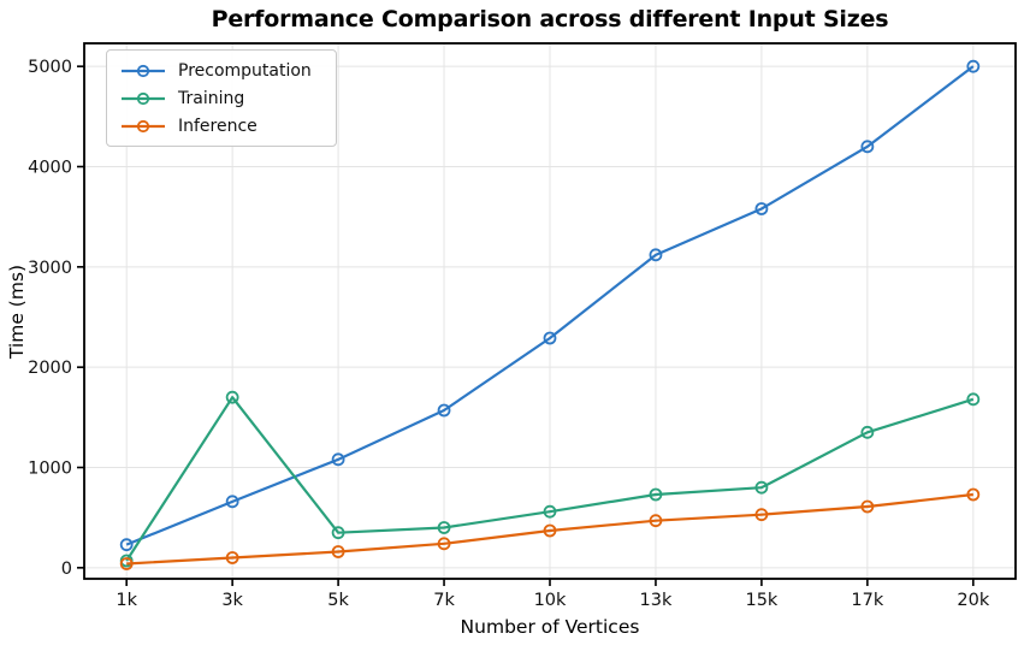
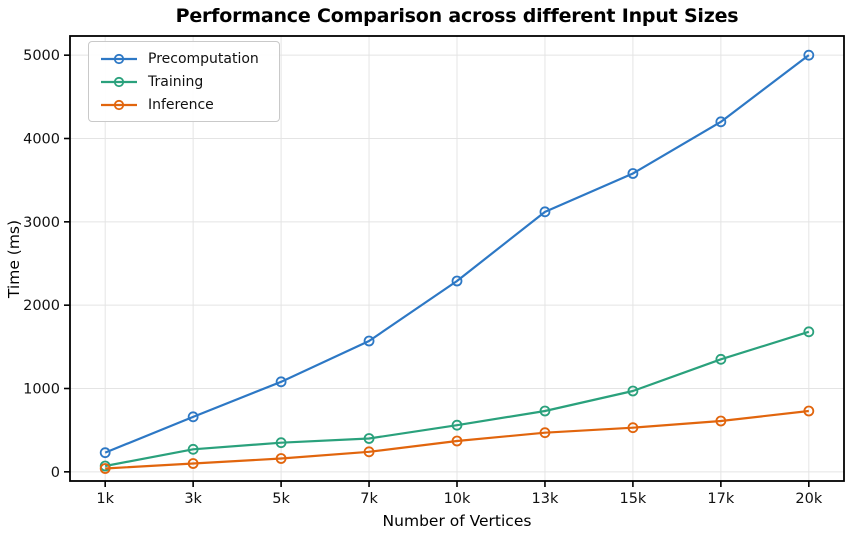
Training/3k: 1700 -> 300
Training/15k: 800 -> 1000
